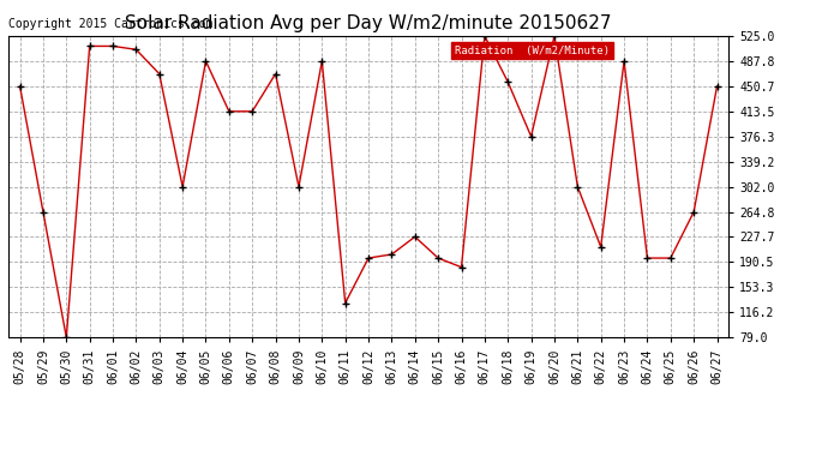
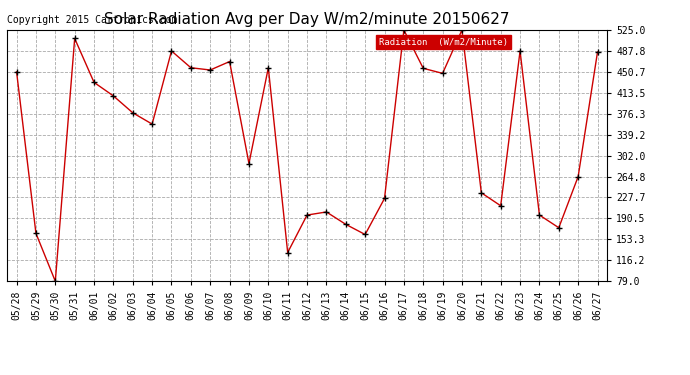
05/29: 265 -> 164
06/01: 510 -> 432
06/02: 505 -> 408
06/03: 469 -> 378
06/04: 302 -> 358
06/06: 414 -> 458
06/07: 414 -> 454
06/09: 302 -> 288
06/10: 488 -> 458
06/14: 228 -> 180
06/15: 196 -> 162
06/16: 183 -> 226
06/19: 376 -> 448
06/21: 302 -> 236
06/25: 196 -> 174
06/27: 451 -> 486
